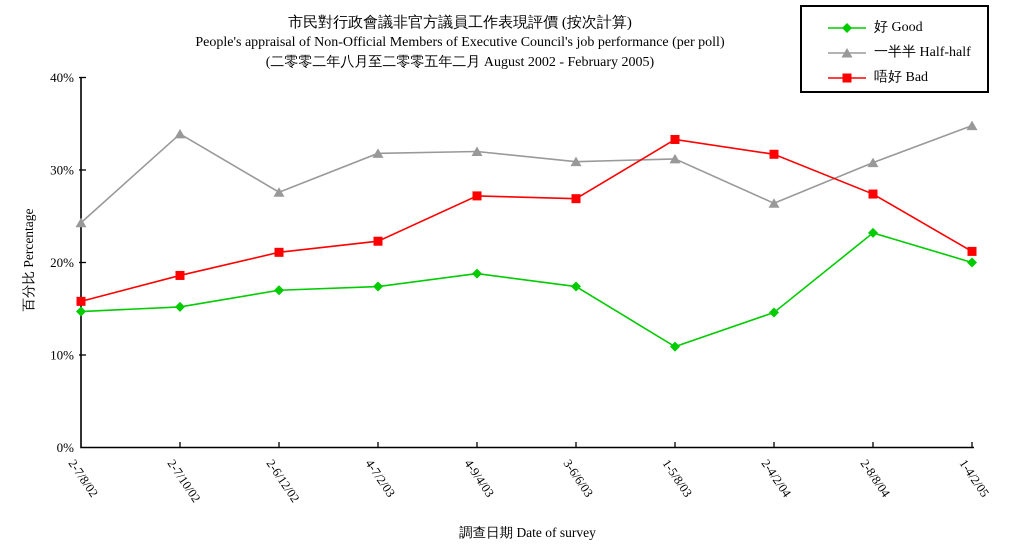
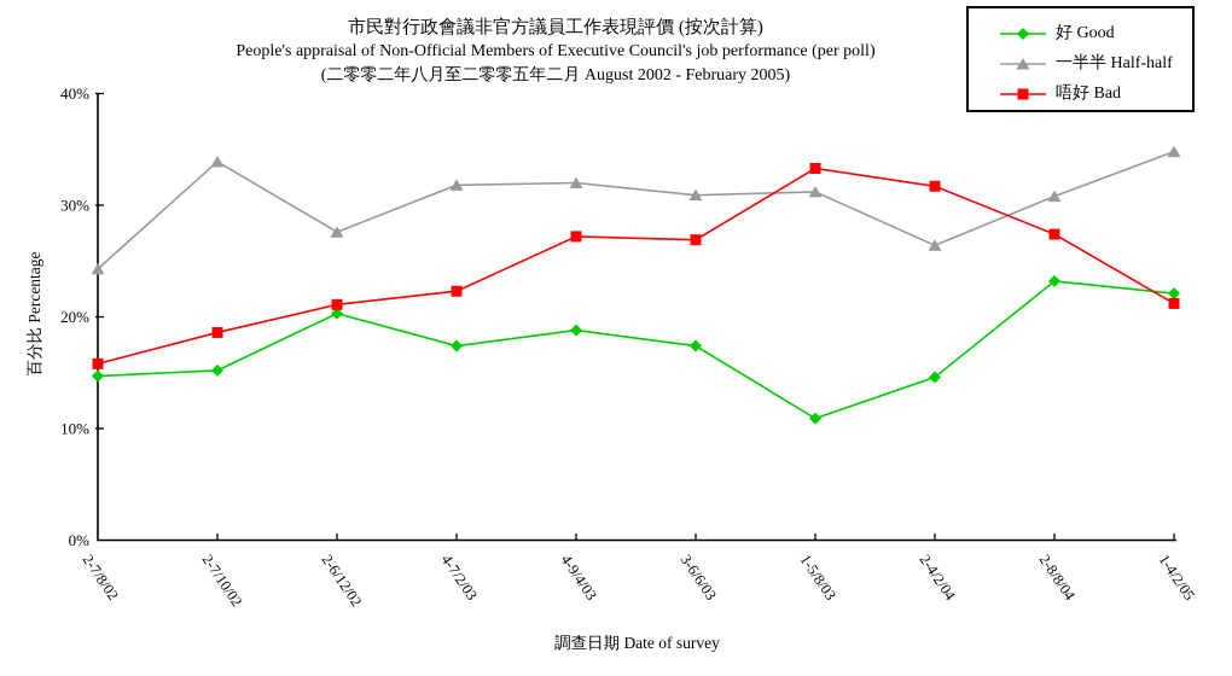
好 Good/2-6/12/02: 17% -> 20%
好 Good/1-4/2/05: 20% -> 22%
